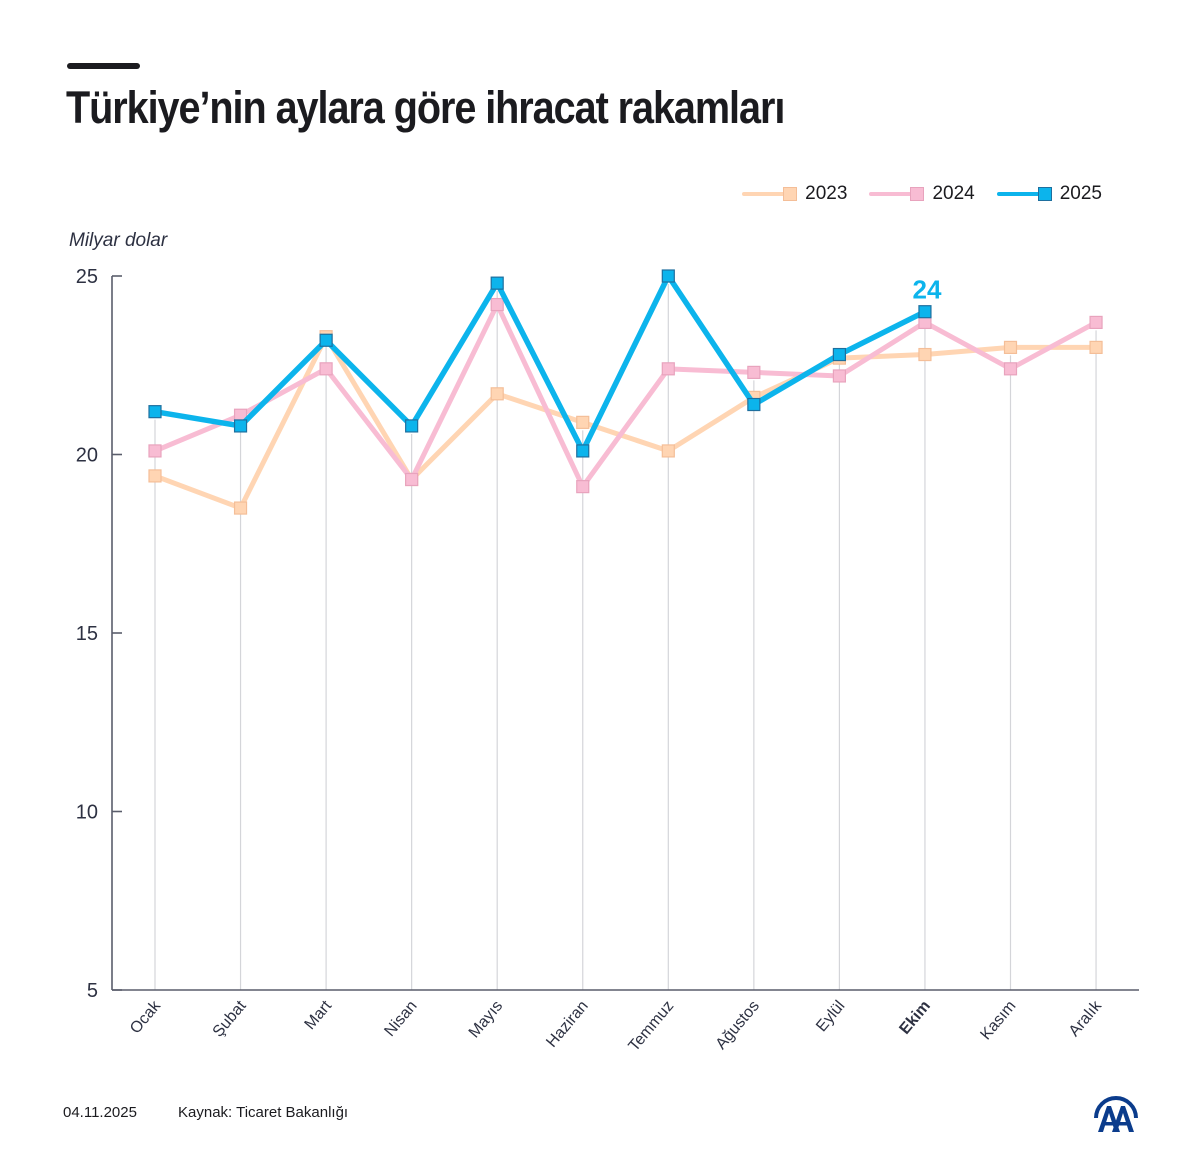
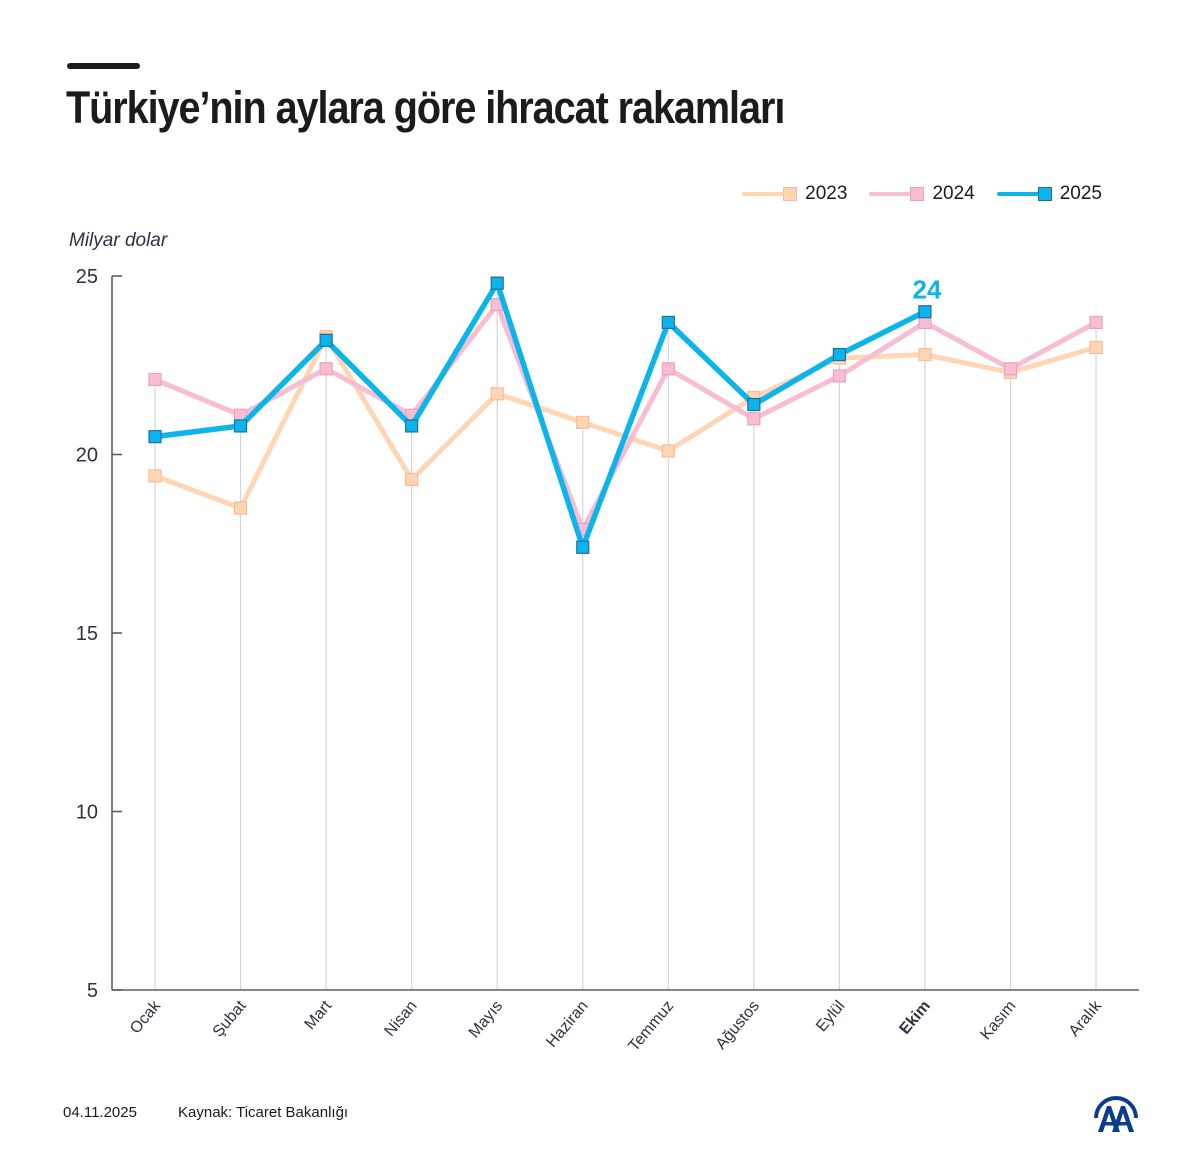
2024/Ocak: 20.1 -> 22.1
2025/Ocak: 21.2 -> 20.5
2024/Nisan: 19.3 -> 21.1
2024/Haziran: 19.1 -> 17.9
2025/Haziran: 20.1 -> 17.4
2025/Temmuz: 25.0 -> 23.7
2024/Ağustos: 22.3 -> 21.0
2023/Kasım: 23.0 -> 22.3
